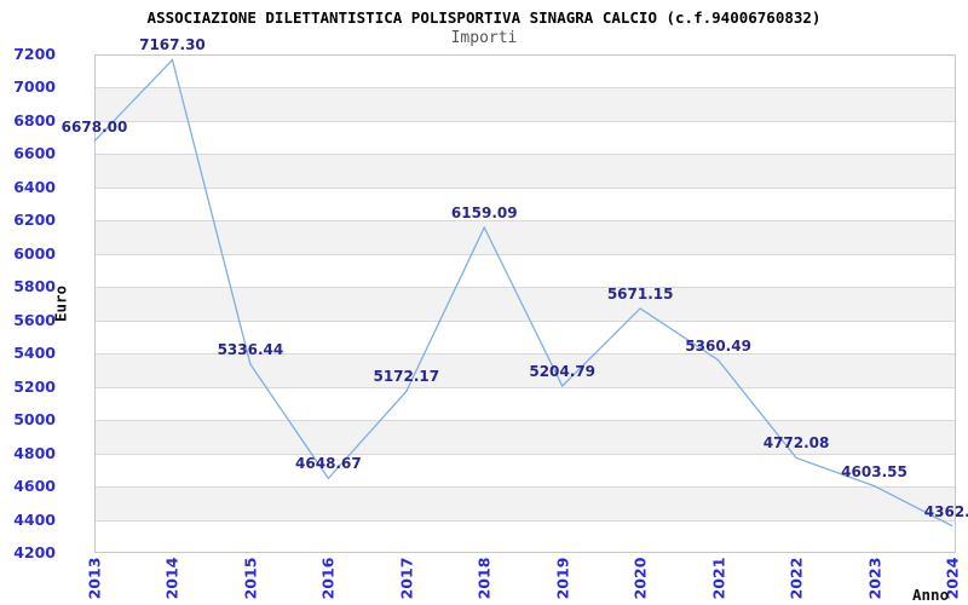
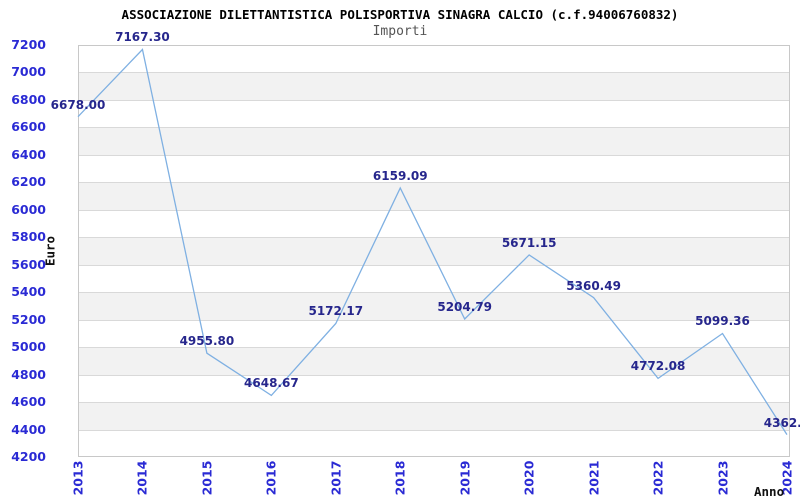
2015: 5336.44 -> 4955.80
2023: 4603.55 -> 5099.36
